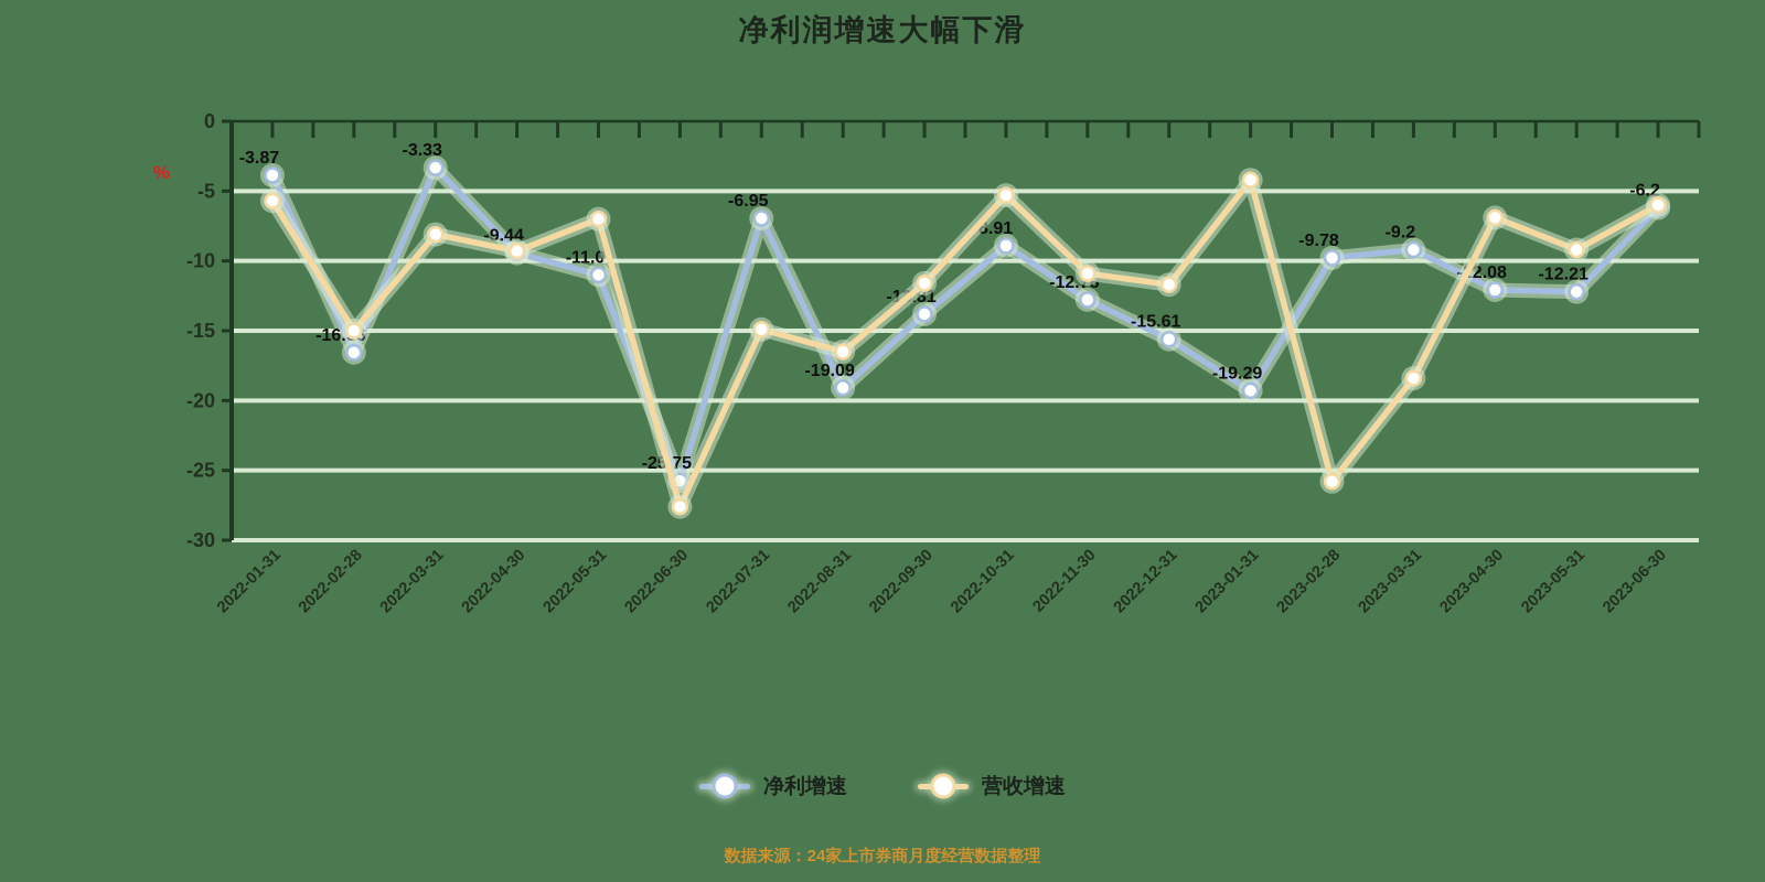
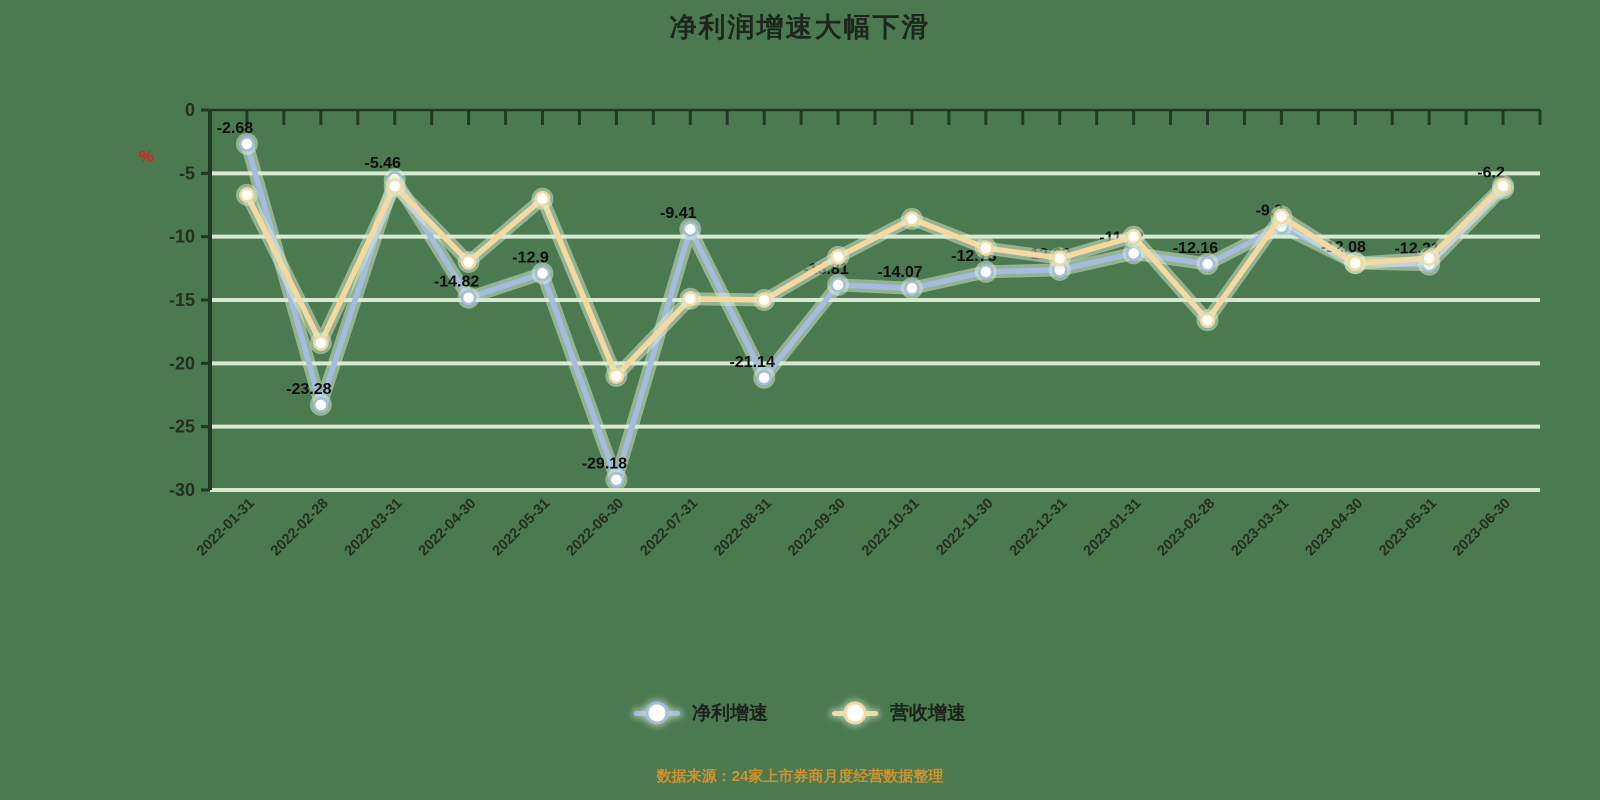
净利增速/2022-01-31: -3.87 -> -2.68
营收增速/2022-01-31: -5.7 -> -6.7
净利增速/2022-02-28: -16.56 -> -23.28
营收增速/2022-02-28: -15.0 -> -18.4
净利增速/2022-03-31: -3.33 -> -5.46
营收增速/2022-03-31: -8.1 -> -6.0
净利增速/2022-04-30: -9.44 -> -14.82
营收增速/2022-04-30: -9.3 -> -12.0
净利增速/2022-05-31: -11.0 -> -12.9
净利增速/2022-06-30: -25.75 -> -29.18
营收增速/2022-06-30: -27.6 -> -21.0
净利增速/2022-07-31: -6.95 -> -9.41
净利增速/2022-08-31: -19.09 -> -21.14
营收增速/2022-08-31: -16.5 -> -15.0
净利增速/2022-10-31: -8.91 -> -14.07
营收增速/2022-10-31: -5.3 -> -8.6
净利增速/2022-12-31: -15.61 -> -12.62
净利增速/2023-01-31: -19.29 -> -11.32
营收增速/2023-01-31: -4.2 -> -10.0
净利增速/2023-02-28: -9.78 -> -12.16
营收增速/2023-02-28: -25.8 -> -16.6
营收增速/2023-03-31: -18.4 -> -8.4
营收增速/2023-04-30: -6.9 -> -12.1
营收增速/2023-05-31: -9.2 -> -11.7
